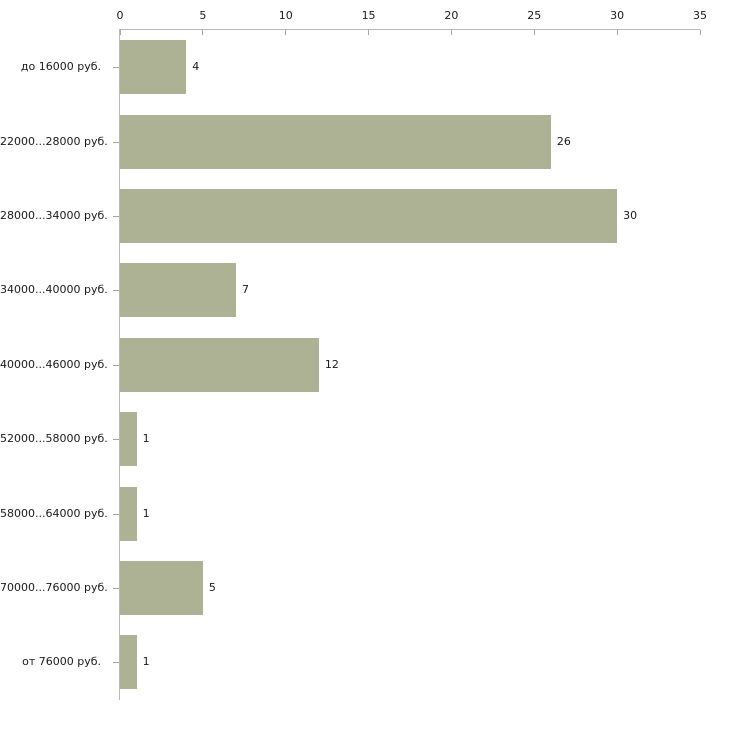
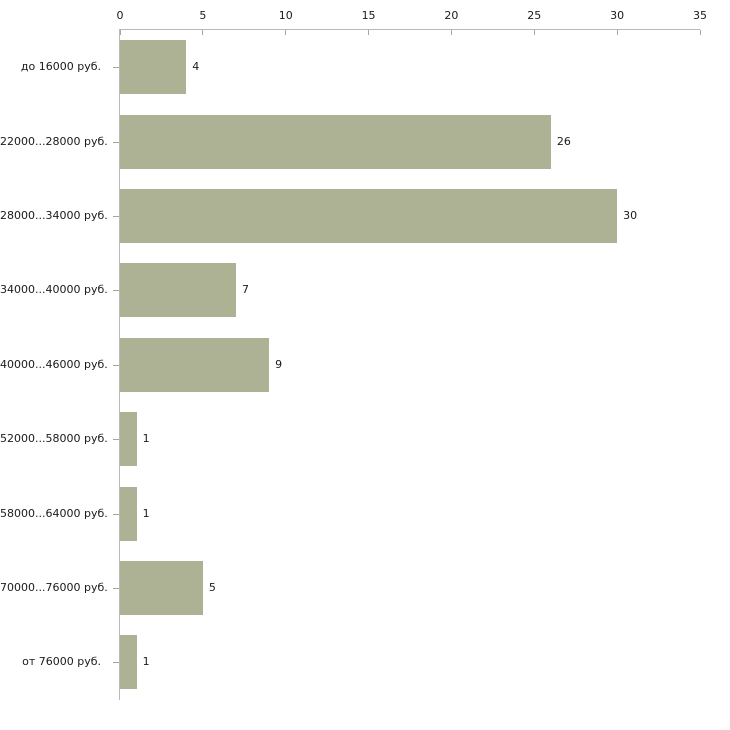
40000...46000 руб.: 12 -> 9
